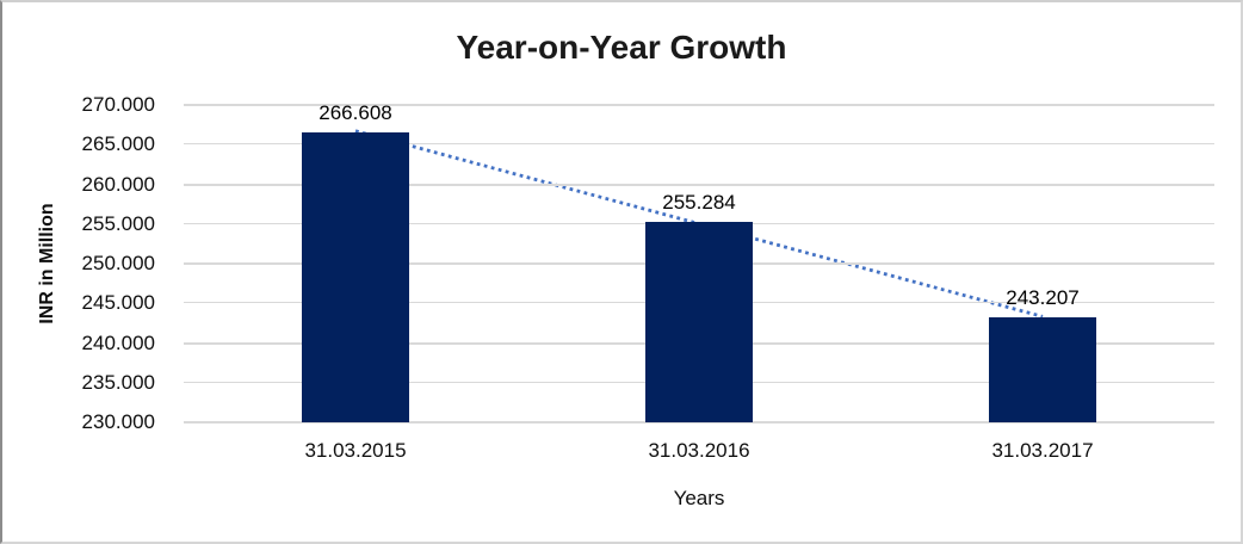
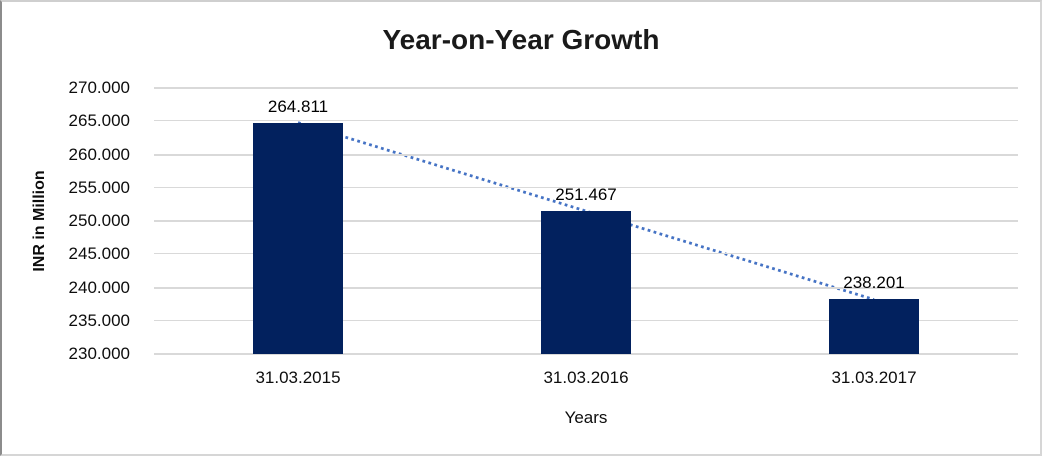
31.03.2015: 266.608 -> 264.811
31.03.2016: 255.284 -> 251.467
31.03.2017: 243.207 -> 238.201
